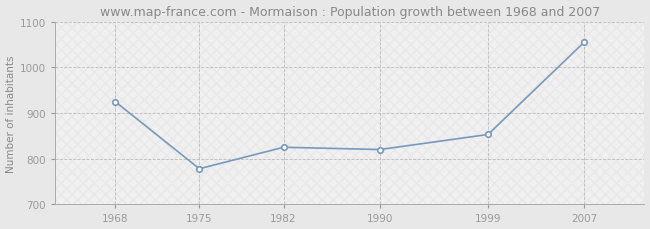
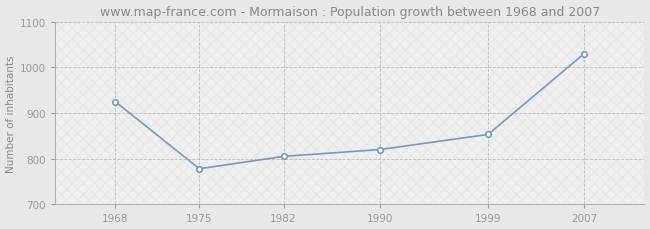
1982: 825 -> 805
2007: 1055 -> 1030
